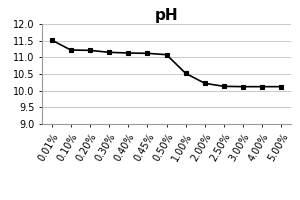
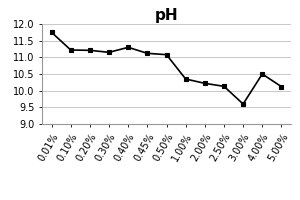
0.01%: 11.52 -> 11.75
0.40%: 11.13 -> 11.30
1.00%: 10.52 -> 10.35
3.00%: 10.12 -> 9.60
4.00%: 10.12 -> 10.50
